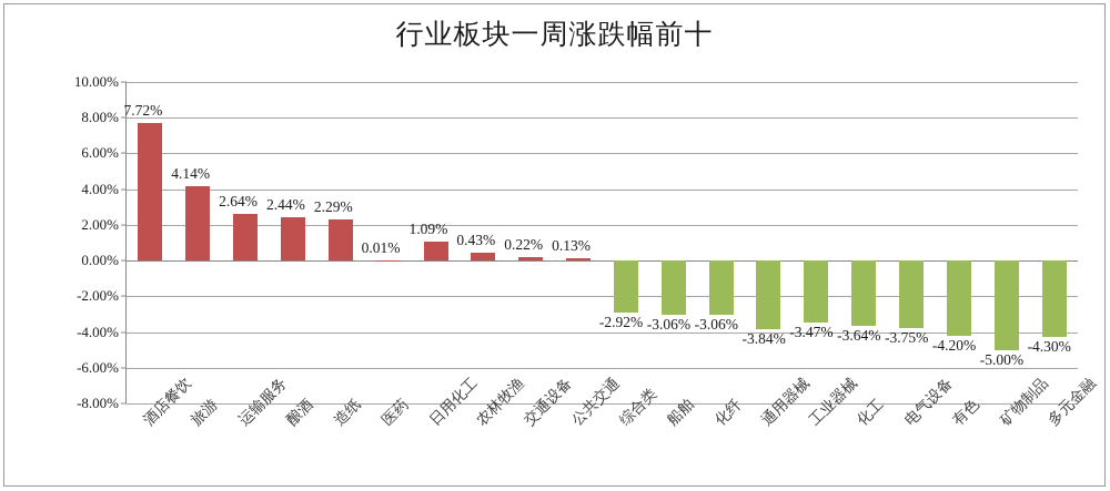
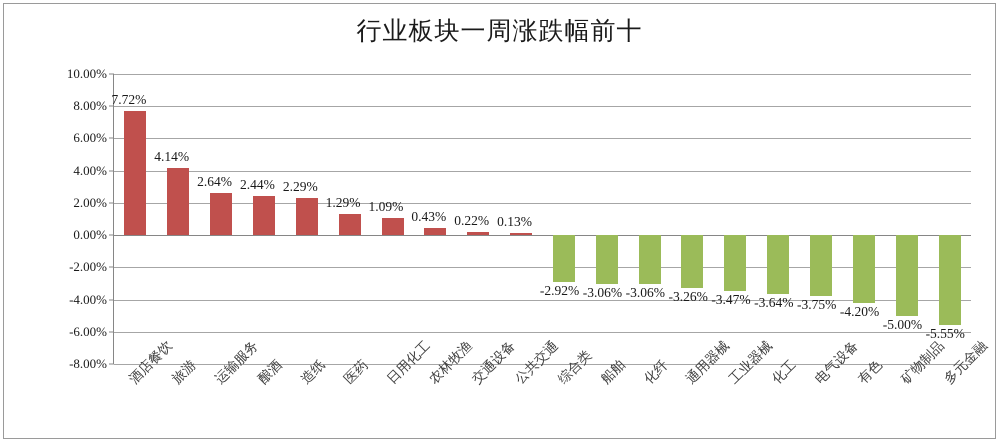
医药: 0.01% -> 1.29%
通用器械: -3.84% -> -3.26%
多元金融: -4.30% -> -5.55%
